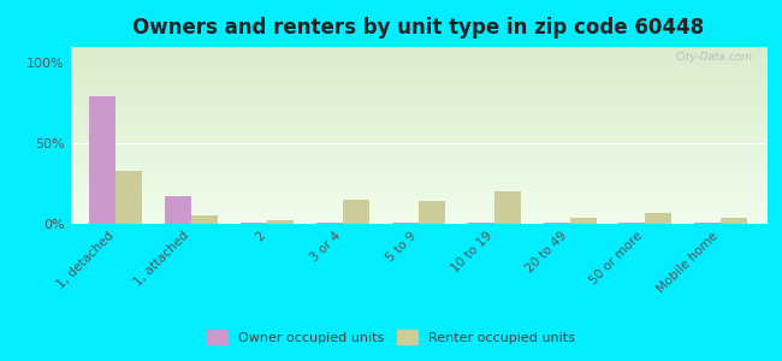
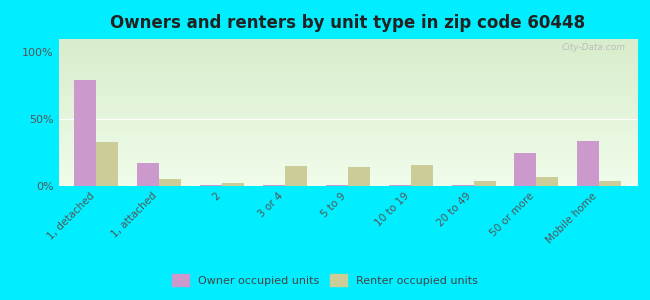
Renter occupied units/10 to 19: 20% -> 16%
Owner occupied units/50 or more: 0% -> 25%
Owner occupied units/Mobile home: 0% -> 34%
